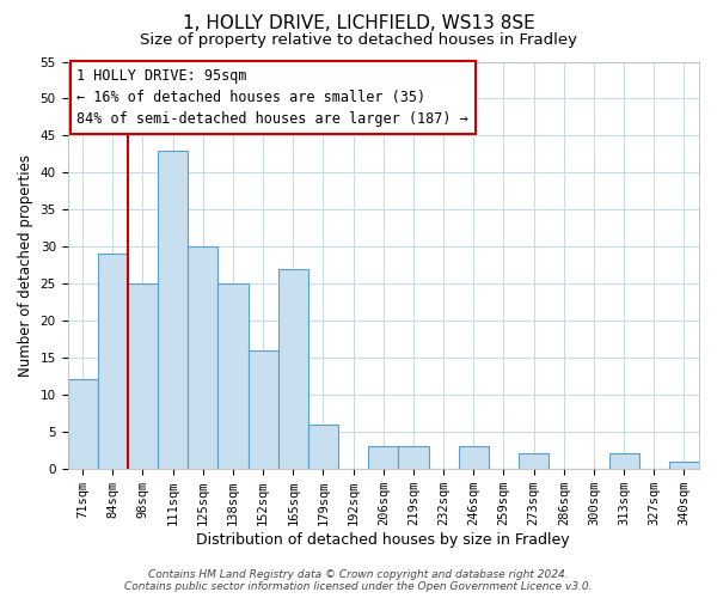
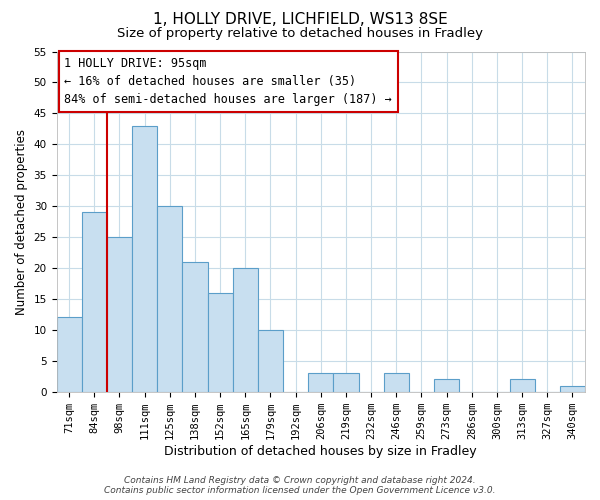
138sqm: 25 -> 21
165sqm: 27 -> 20
179sqm: 6 -> 10
